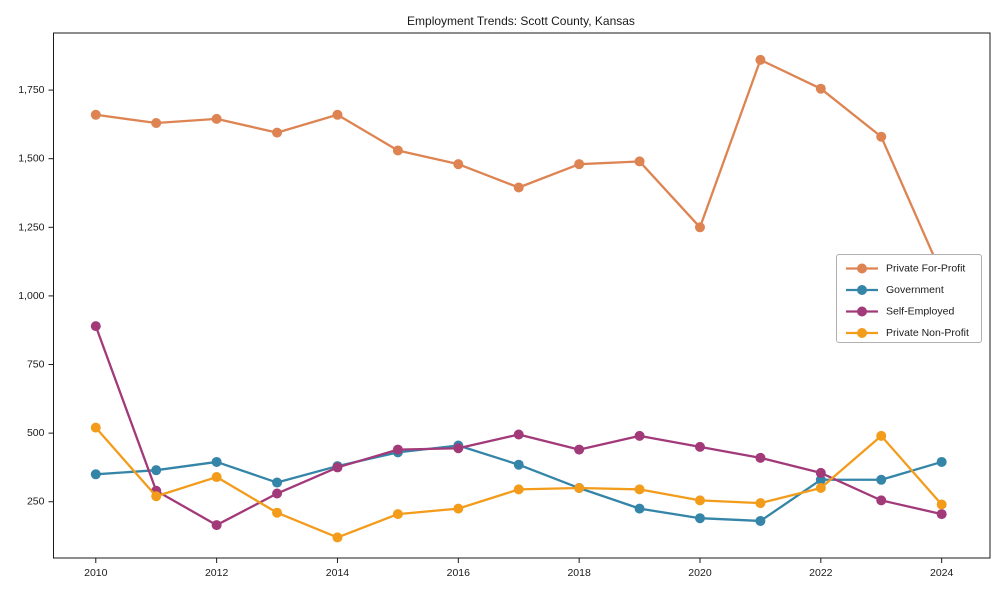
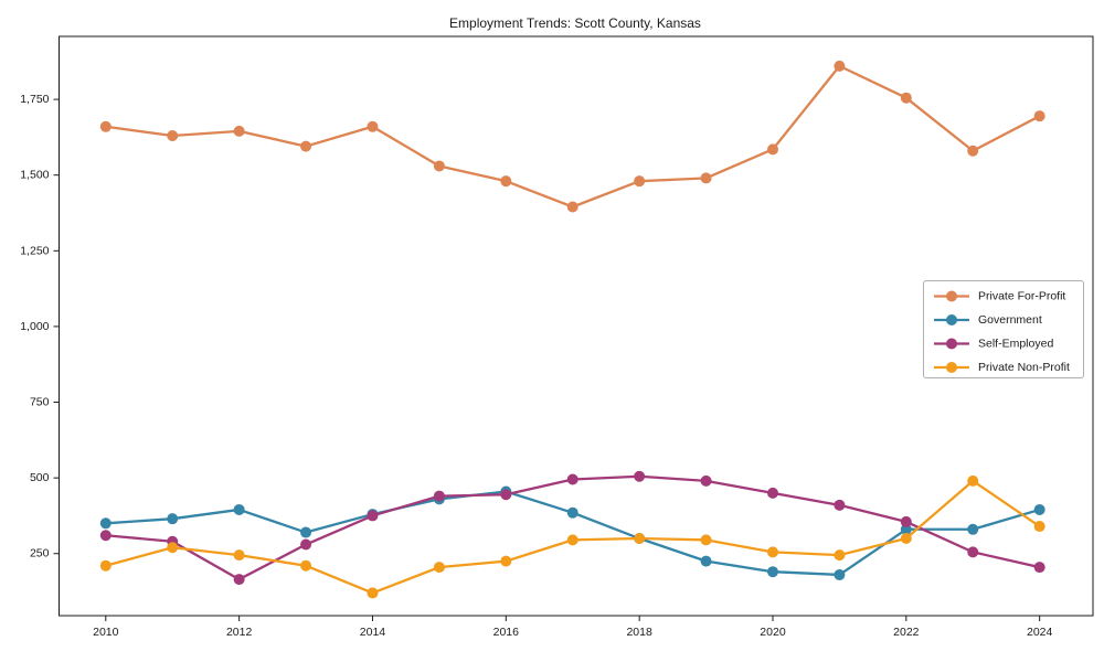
Self-Employed/2010: 890 -> 310
Private Non-Profit/2010: 520 -> 210
Private Non-Profit/2012: 340 -> 240
Self-Employed/2018: 440 -> 500
Private For-Profit/2020: 1250 -> 1580
Private For-Profit/2024: 1080 -> 1700
Private Non-Profit/2024: 240 -> 340
